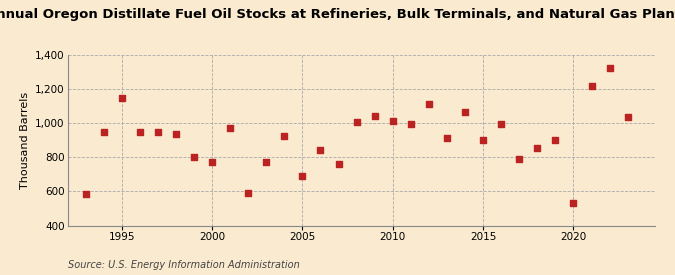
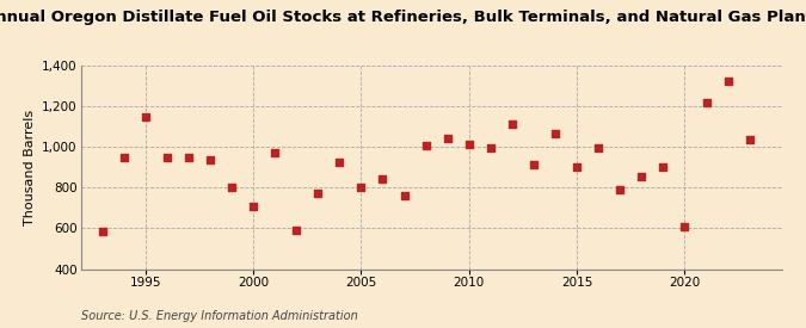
2000: 770 -> 710
2005: 690 -> 800
2020: 530 -> 610
